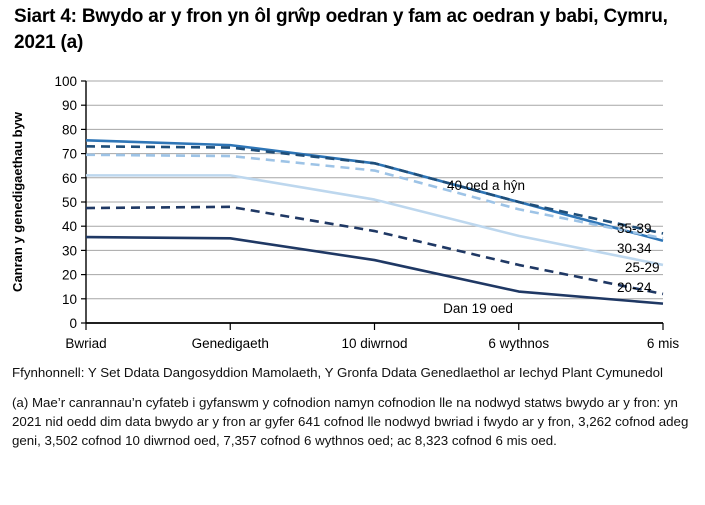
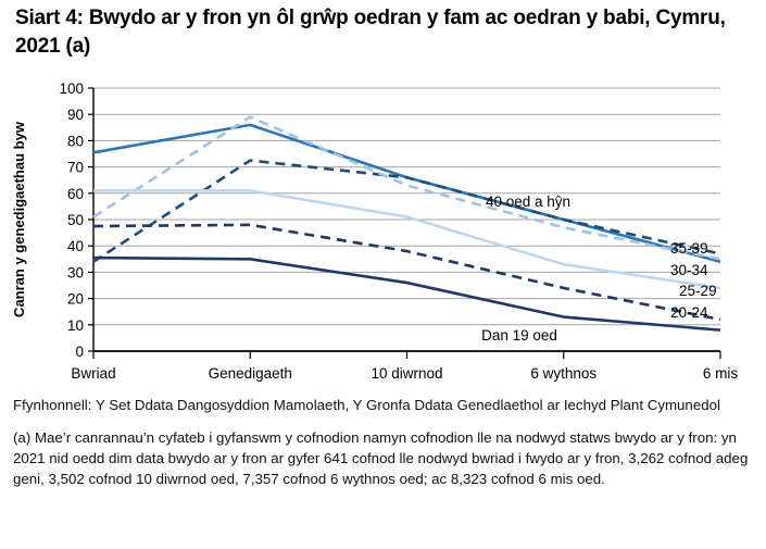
35-39/Bwriad: 73 -> 34
30-34/Bwriad: 70 -> 51
40 oed a hŷn/Genedigaeth: 74 -> 86
30-34/Genedigaeth: 69 -> 89
25-29/6 wythnos: 36 -> 33
